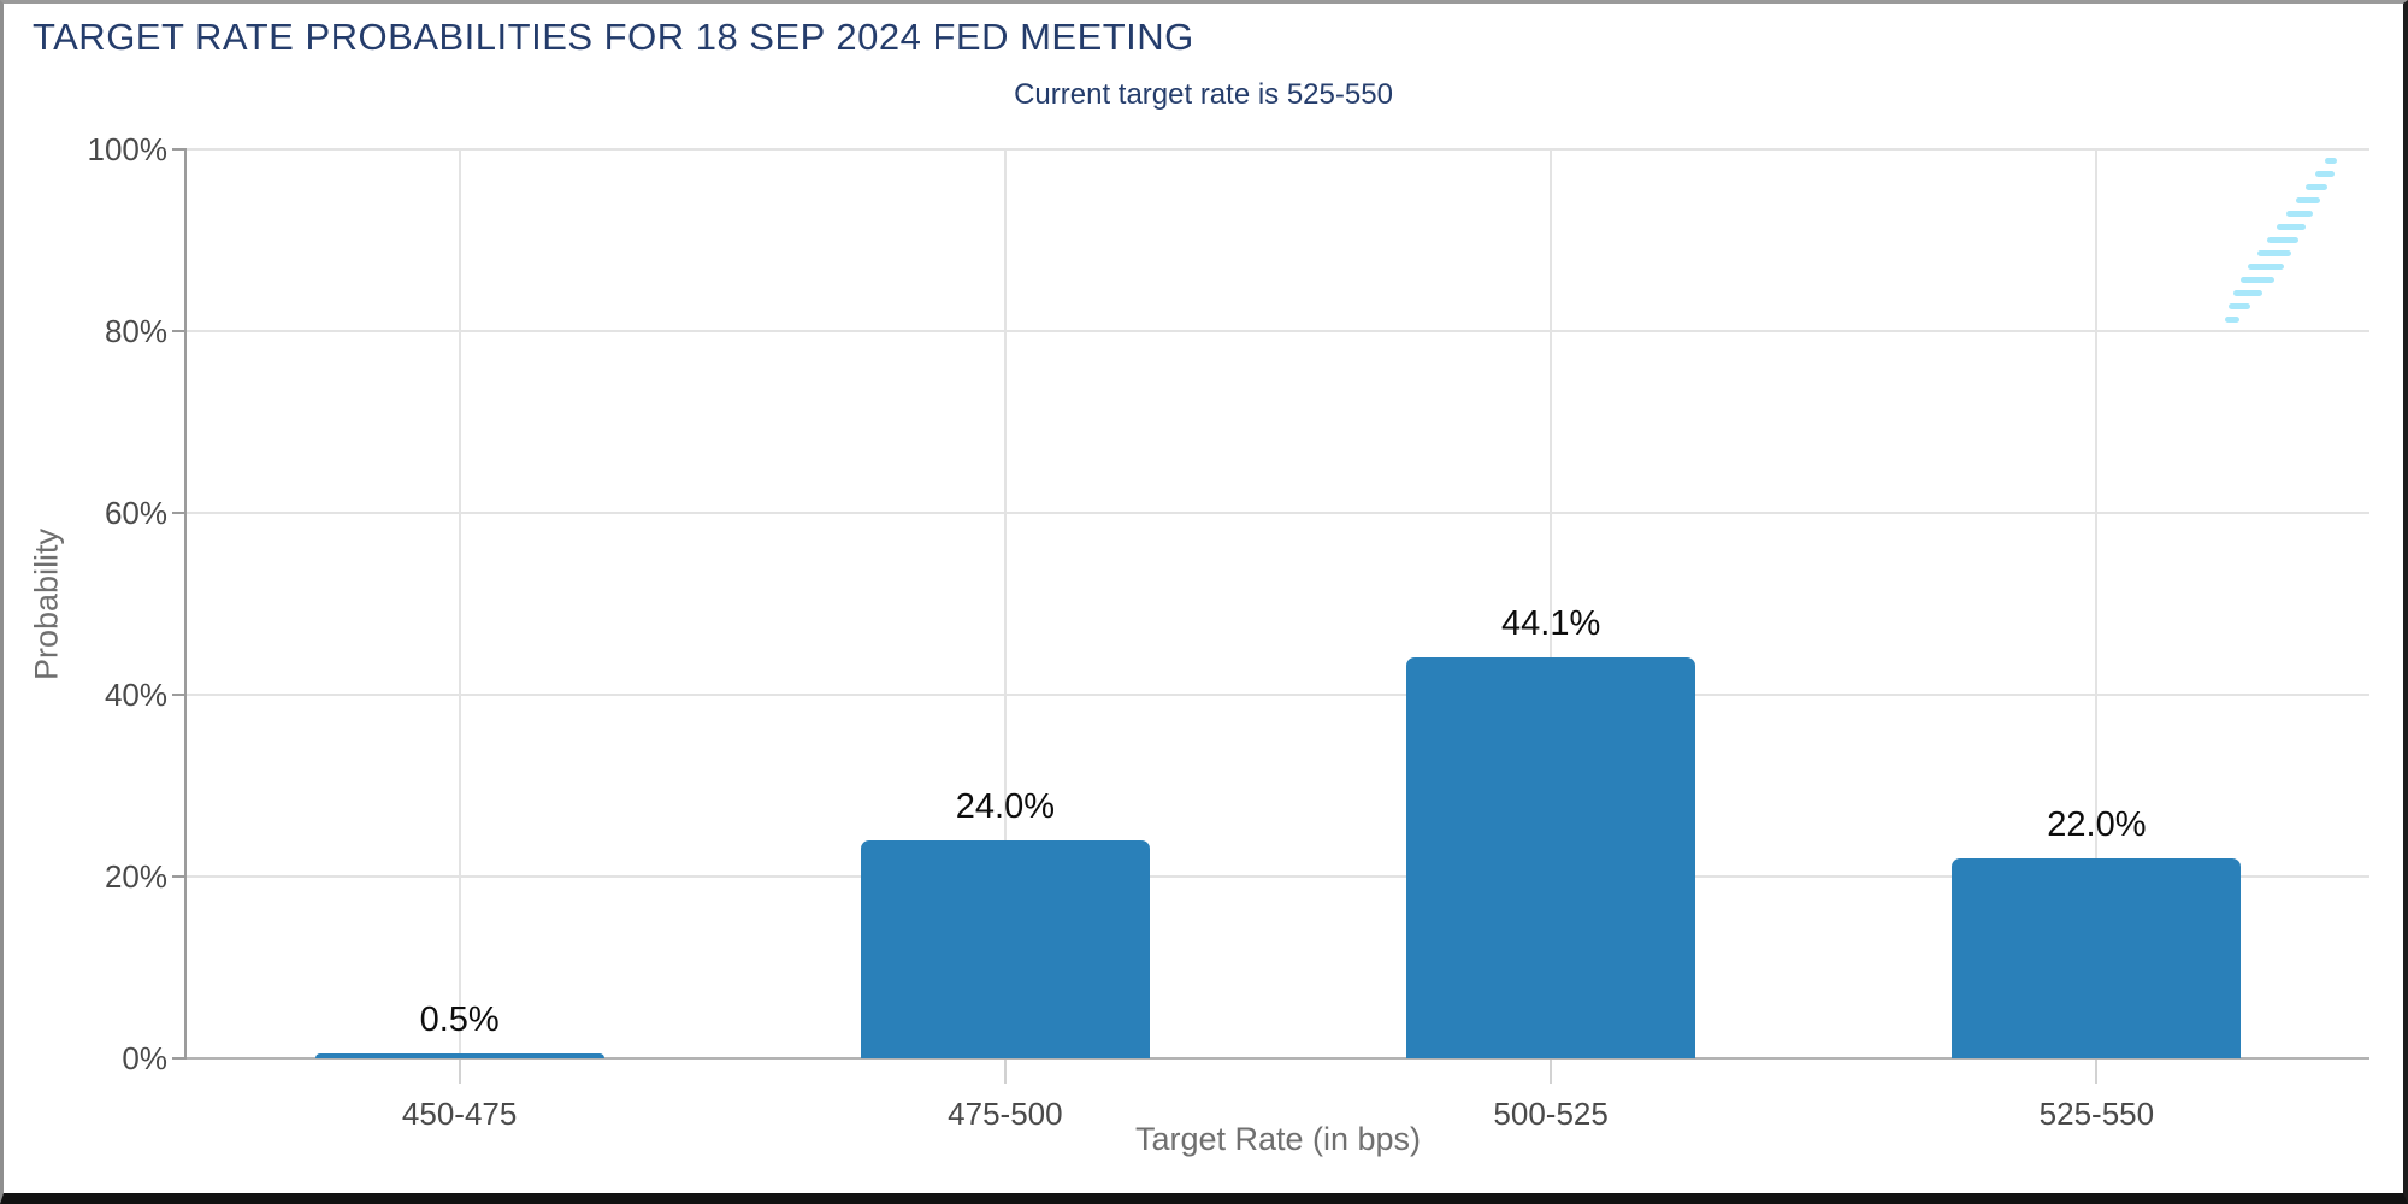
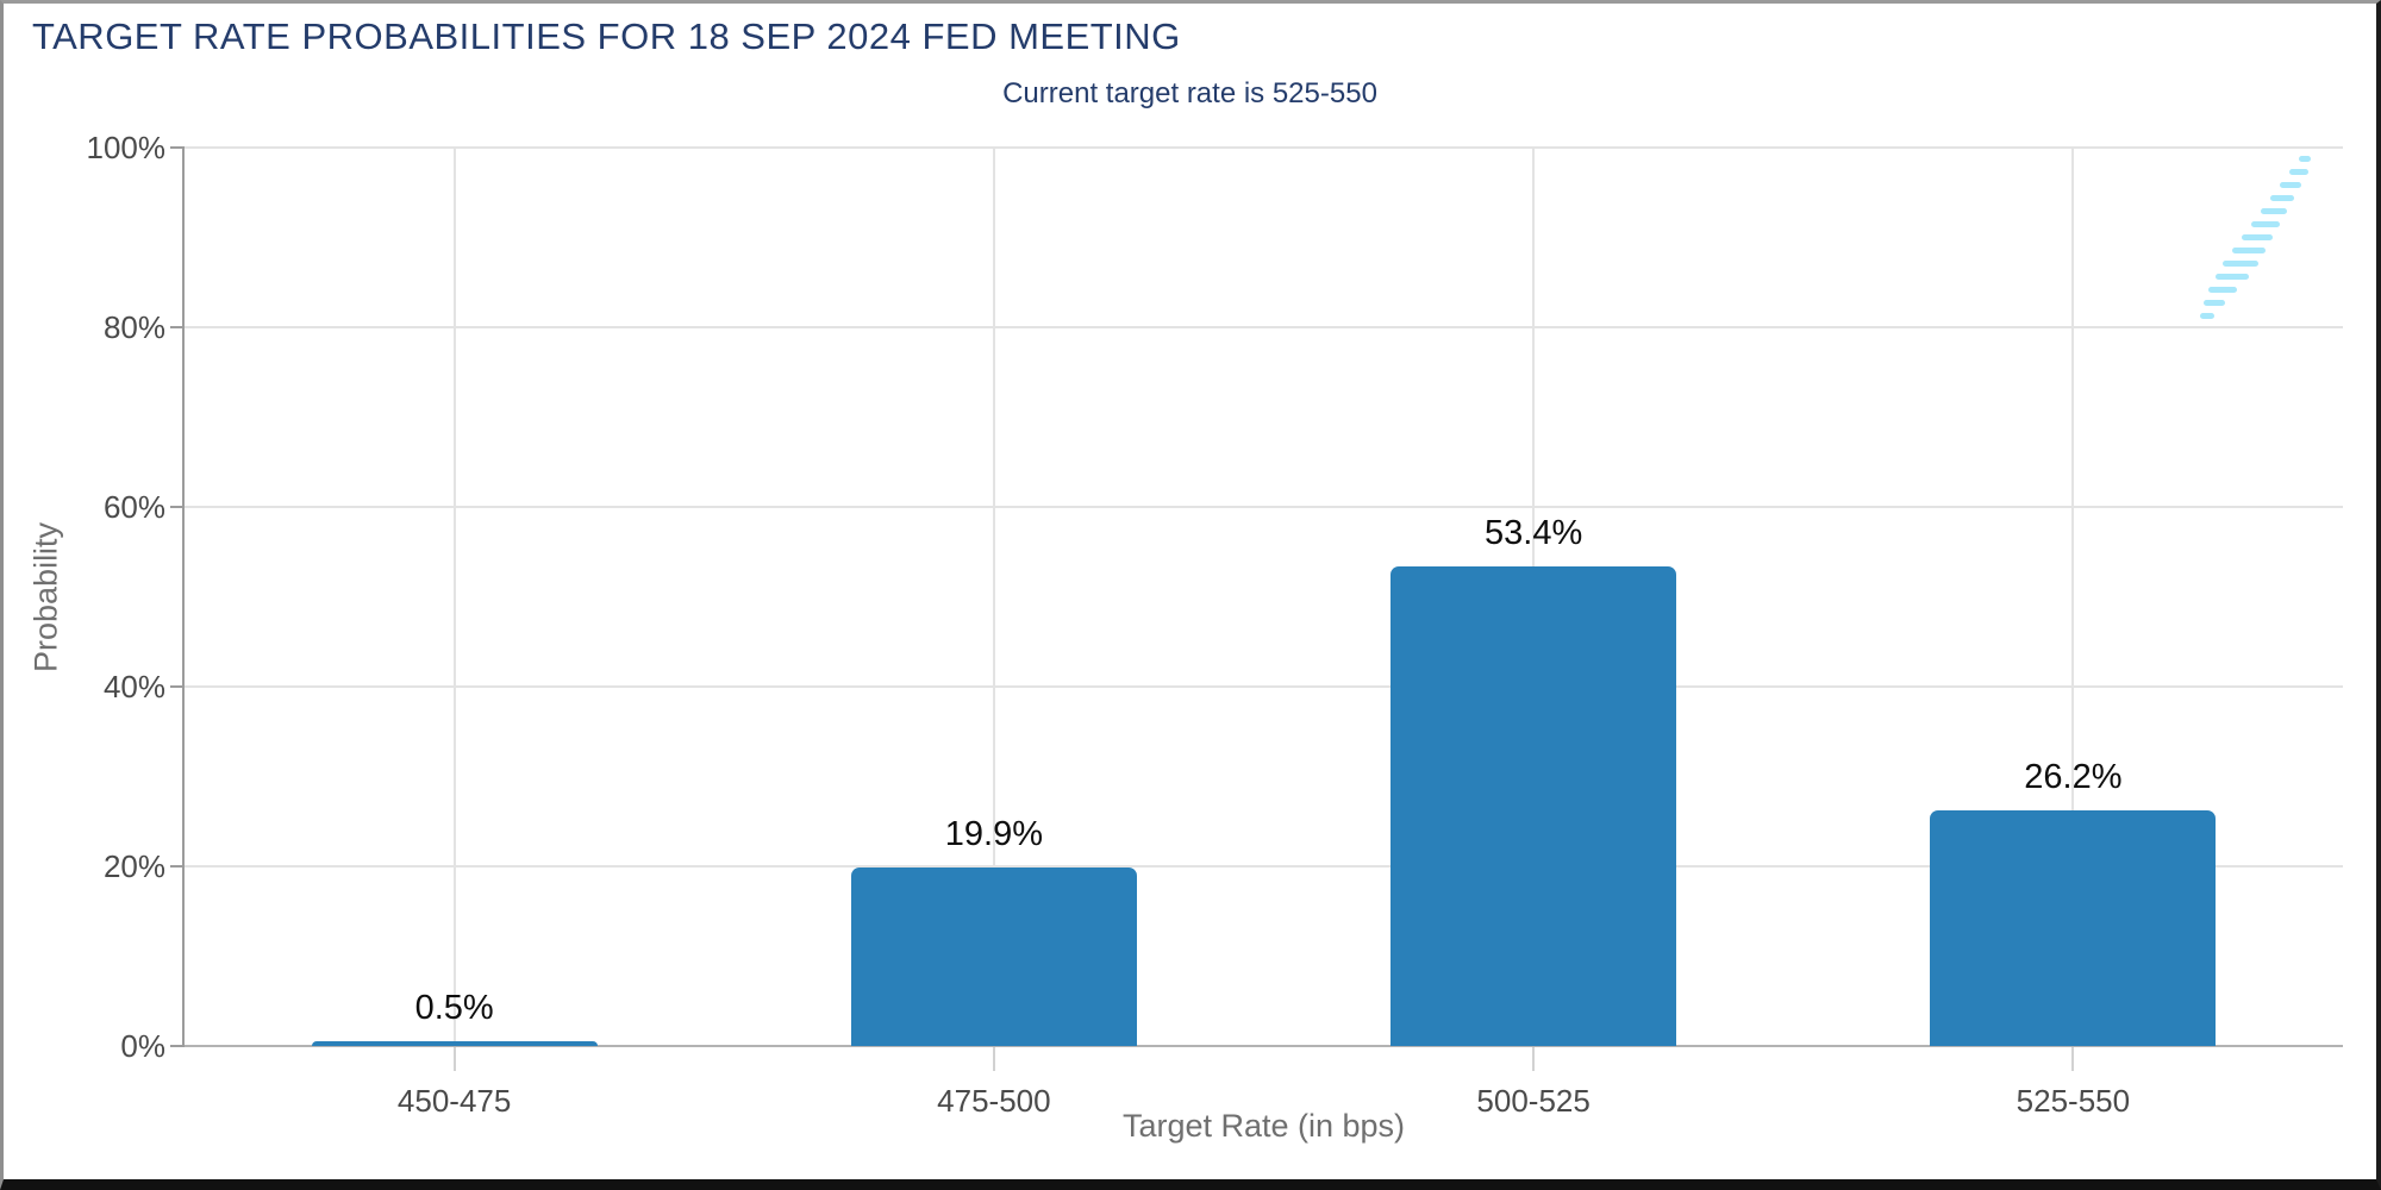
475-500: 24.0% -> 19.9%
500-525: 44.1% -> 53.4%
525-550: 22.0% -> 26.2%
